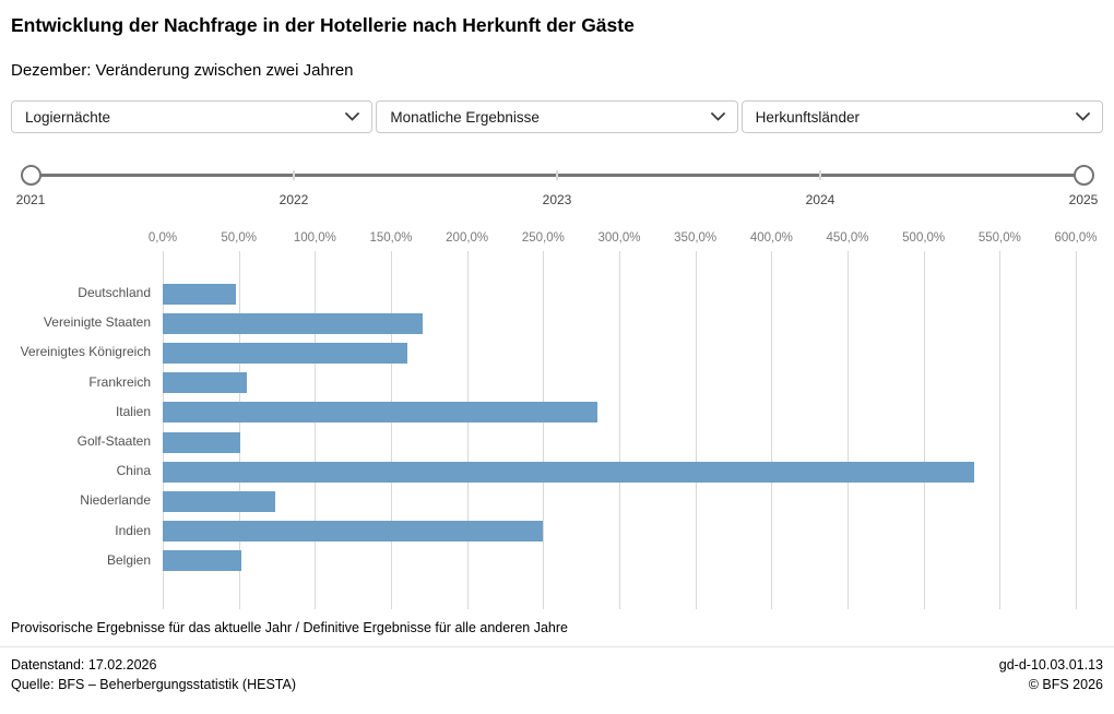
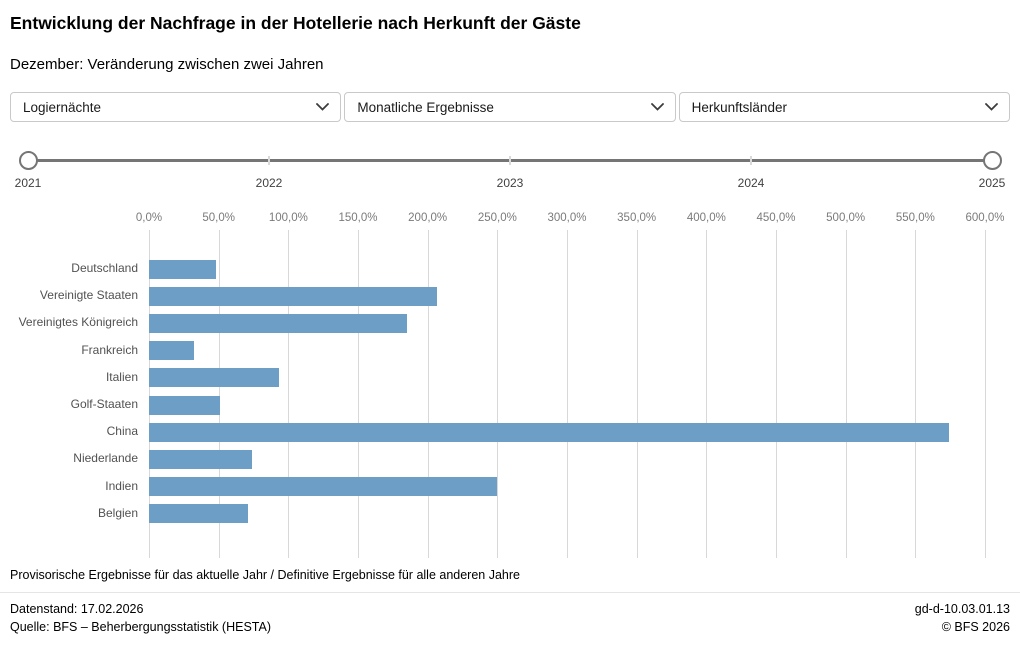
Vereinigte Staaten: 171% -> 207%
Vereinigtes Königreich: 161% -> 185%
Frankreich: 55% -> 32%
Italien: 286% -> 93%
China: 533% -> 574%
Belgien: 52% -> 71%
